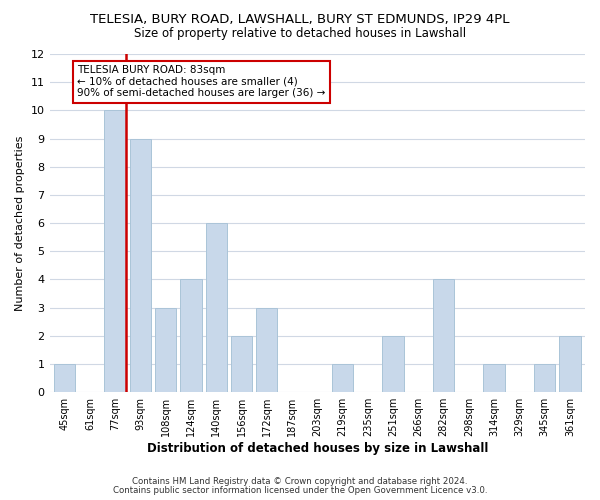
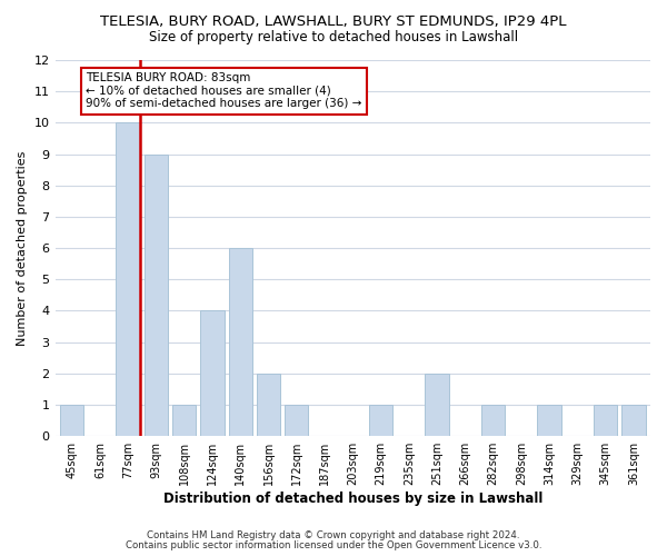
108sqm: 3 -> 1
172sqm: 3 -> 1
282sqm: 4 -> 1
361sqm: 2 -> 1
